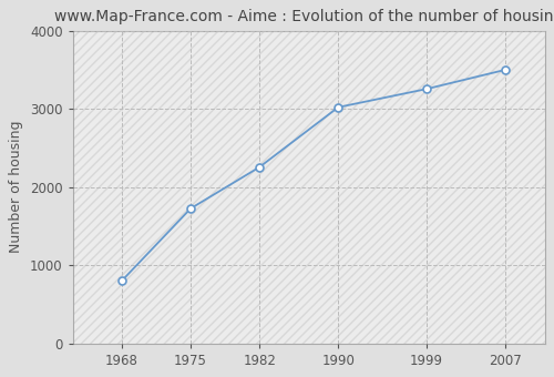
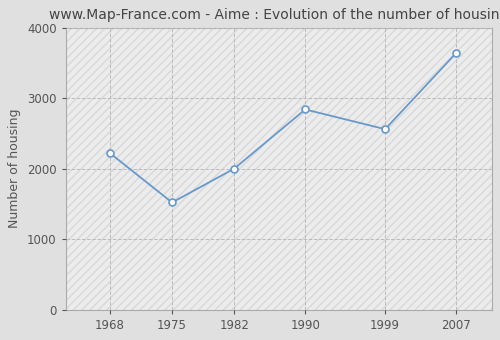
1968: 800 -> 2220
1975: 1720 -> 1520
1982: 2260 -> 2000
1990: 3020 -> 2840
1999: 3260 -> 2560
2007: 3500 -> 3640
